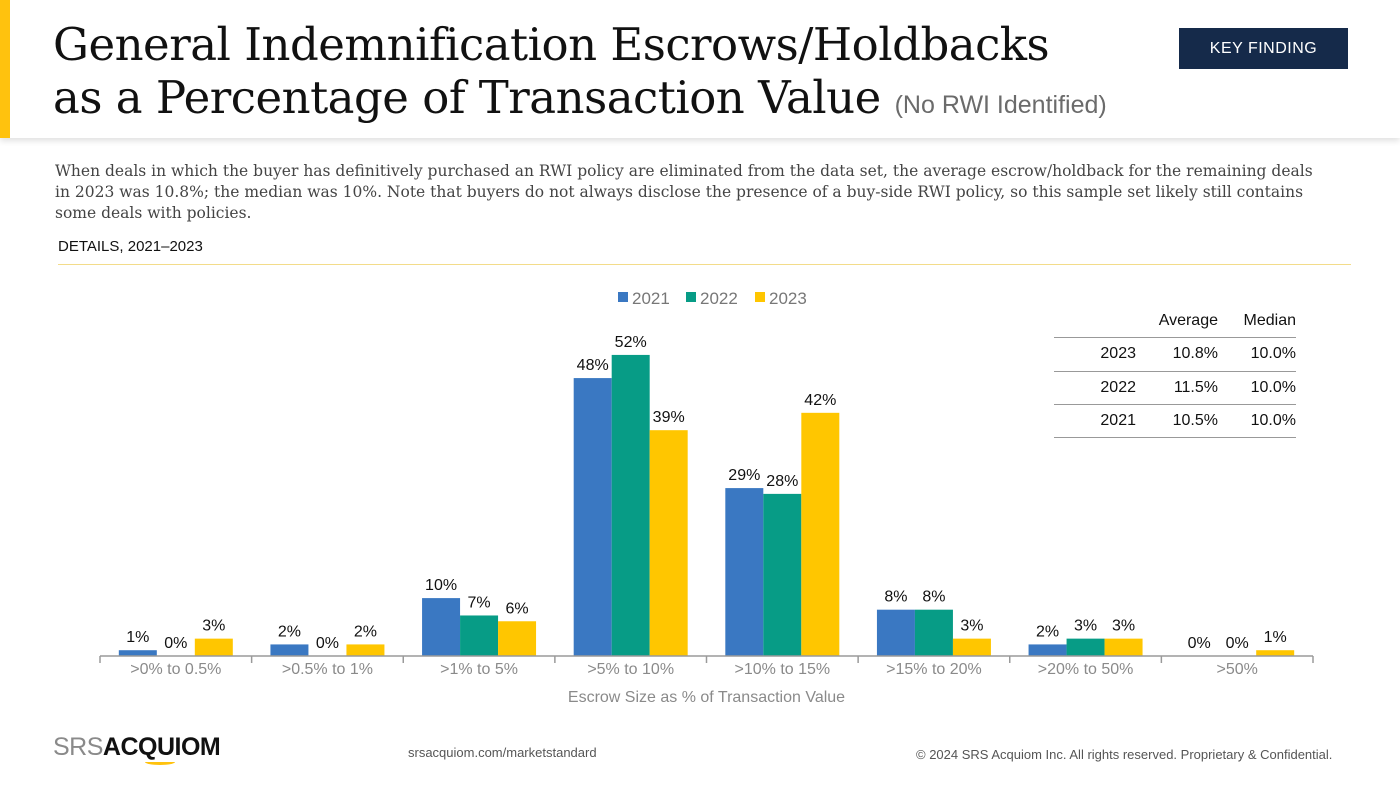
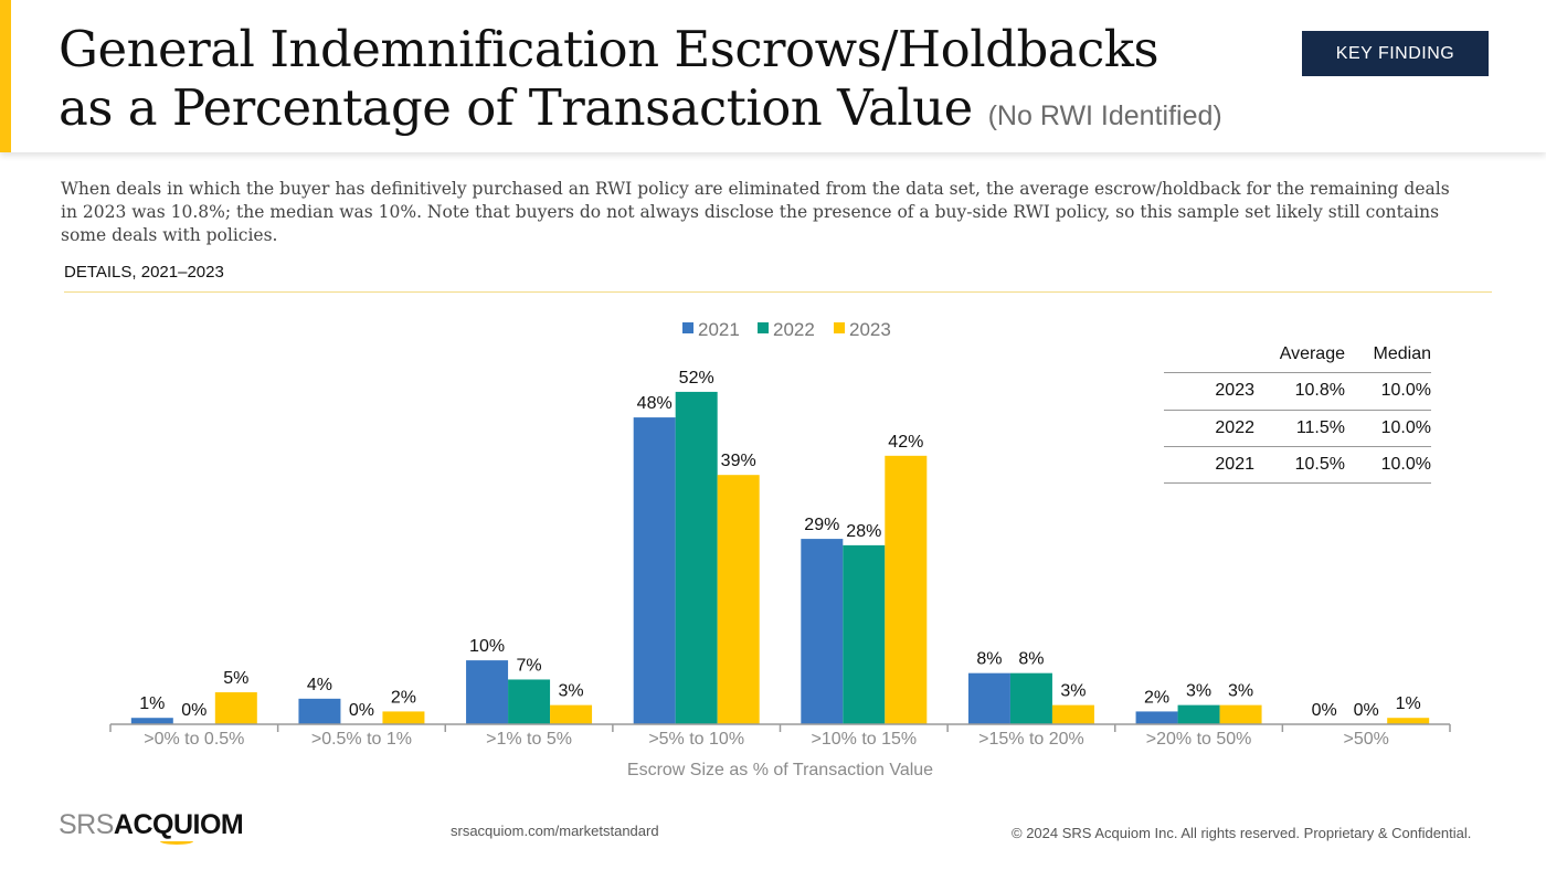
2023/>0% to 0.5%: 3% -> 5%
2021/>0.5% to 1%: 2% -> 4%
2023/>1% to 5%: 6% -> 3%
